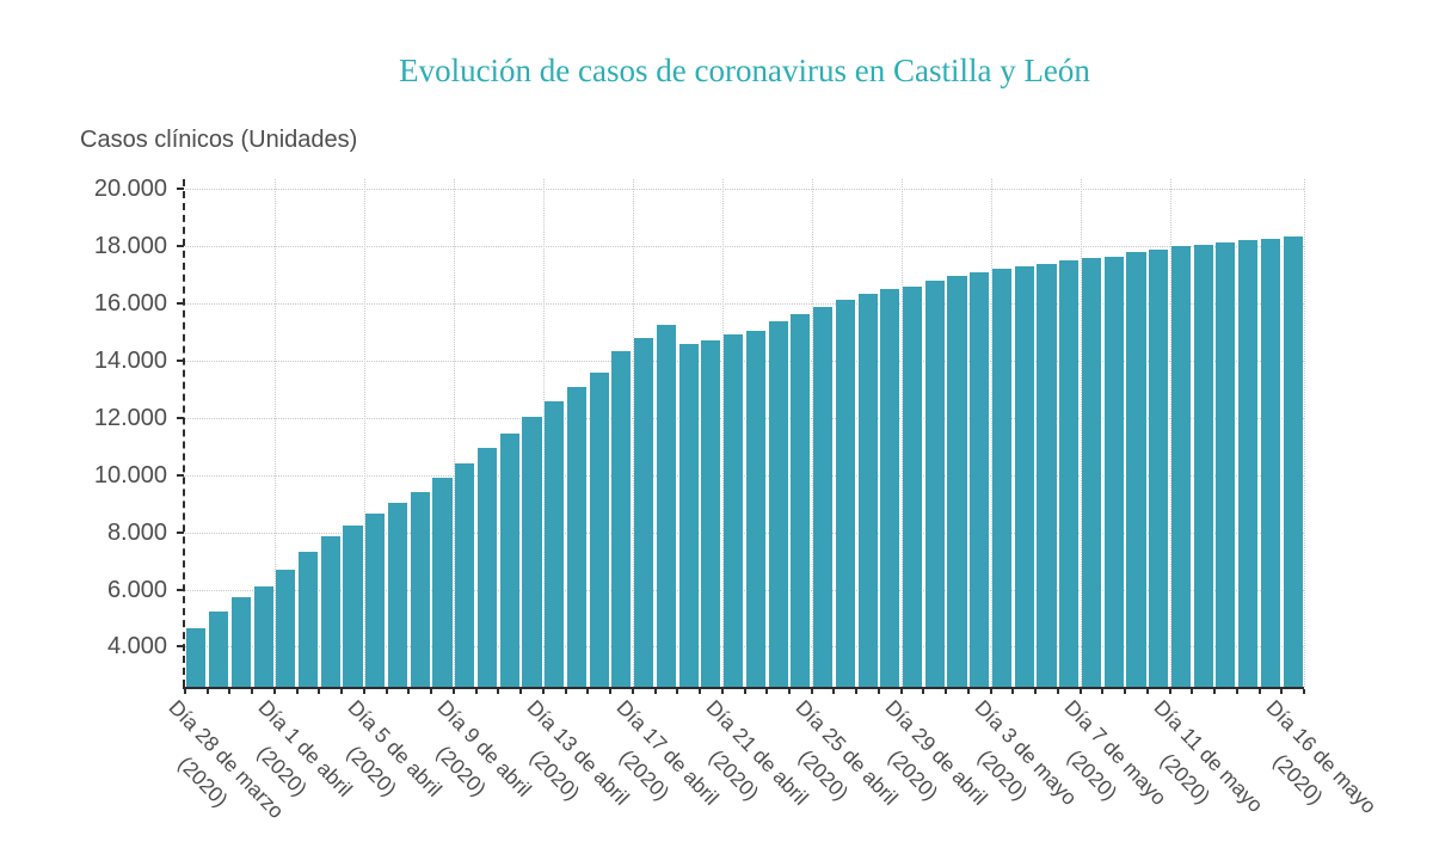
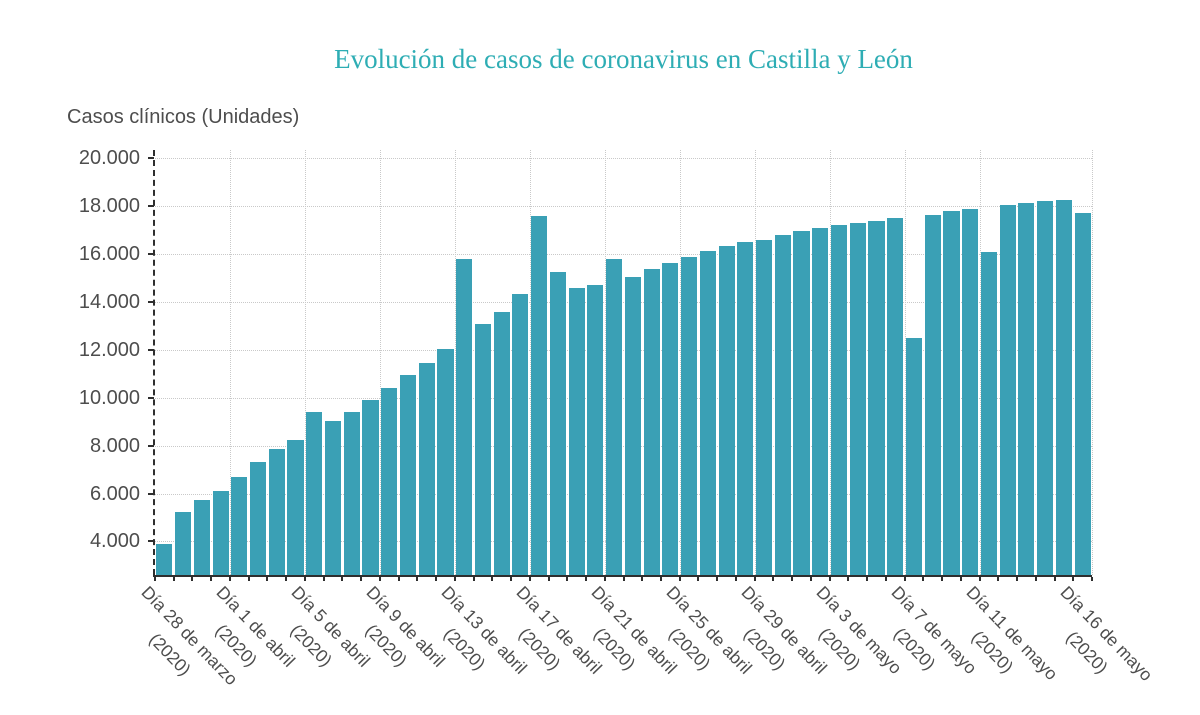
Día 28 de marzo (2020): 4600 -> 3900
Día 5 de abril (2020): 8600 -> 9400
Día 13 de abril (2020): 12600 -> 15800
Día 17 de abril (2020): 14800 -> 17600
Día 21 de abril (2020): 14900 -> 15800
Día 7 de mayo (2020): 17600 -> 12500
Día 11 de mayo (2020): 18000 -> 16100
Día 16 de mayo (2020): 18400 -> 17700
